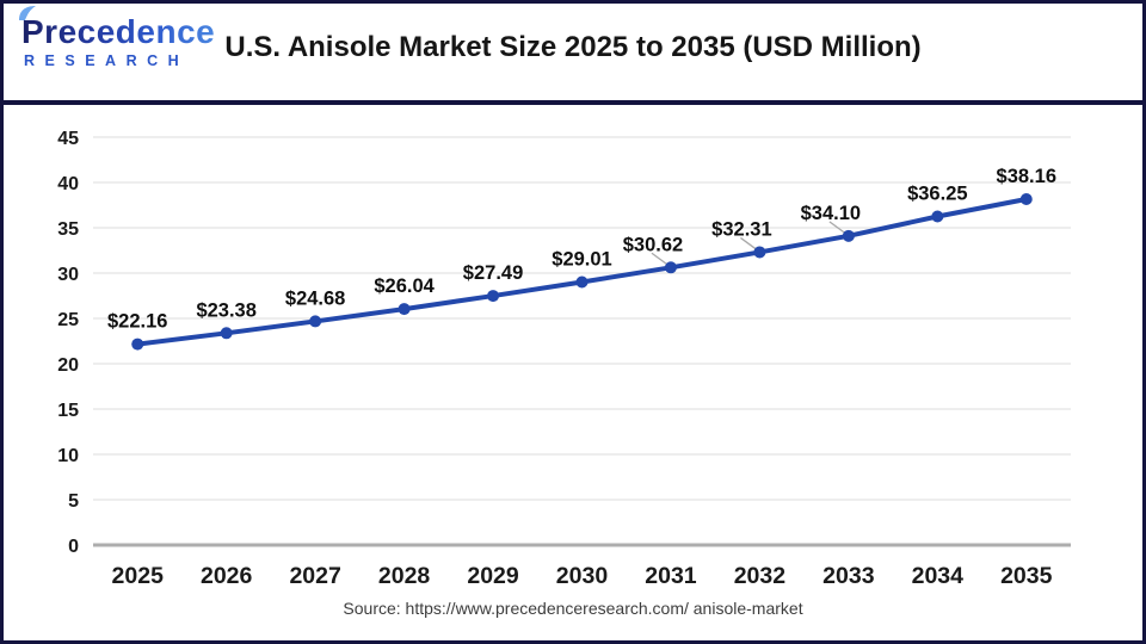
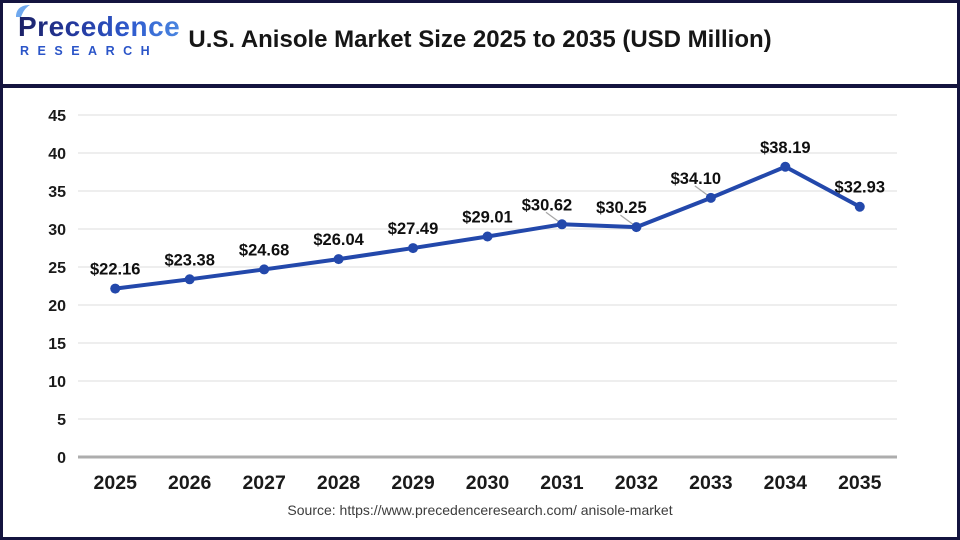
2032: $32.31 -> $30.25
2034: $36.25 -> $38.19
2035: $38.16 -> $32.93
